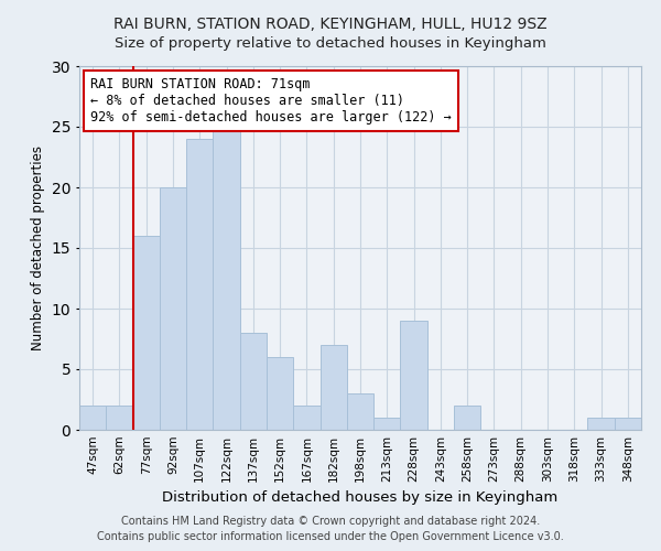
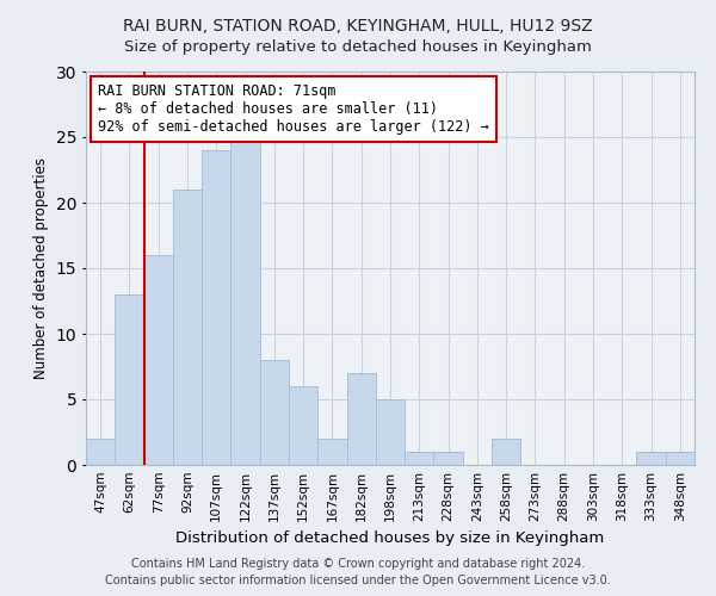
62sqm: 2 -> 13
92sqm: 20 -> 21
198sqm: 3 -> 5
228sqm: 9 -> 1
